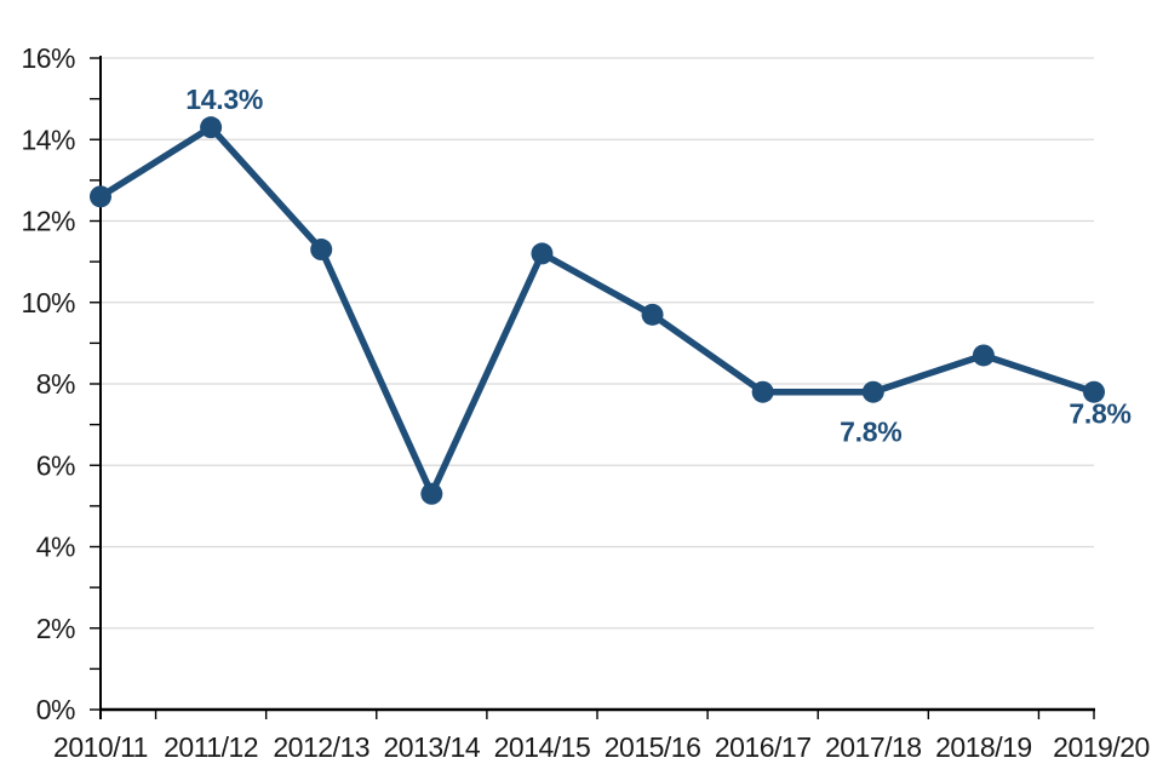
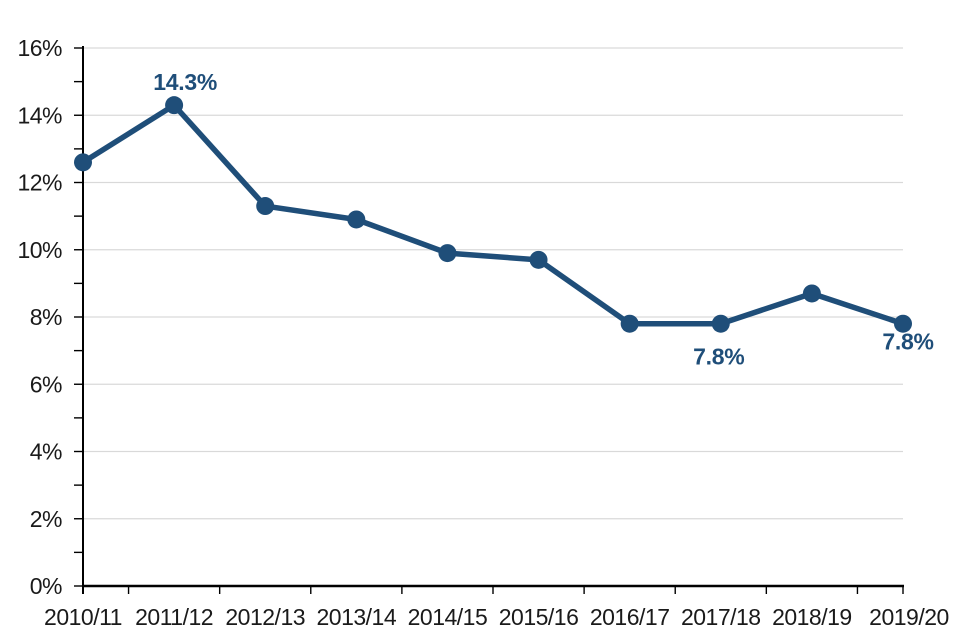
2013/14: 5.3% -> 10.9%
2014/15: 11.2% -> 9.9%
